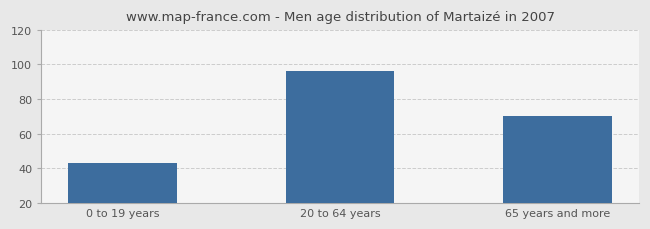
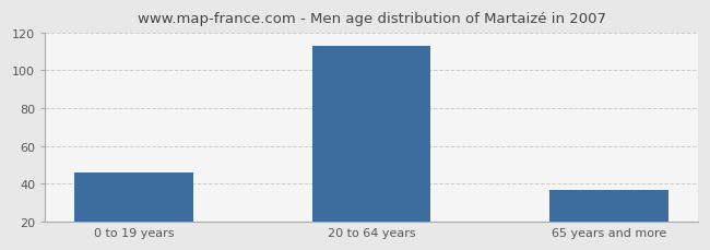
0 to 19 years: 43 -> 46
20 to 64 years: 96 -> 113
65 years and more: 70 -> 37
